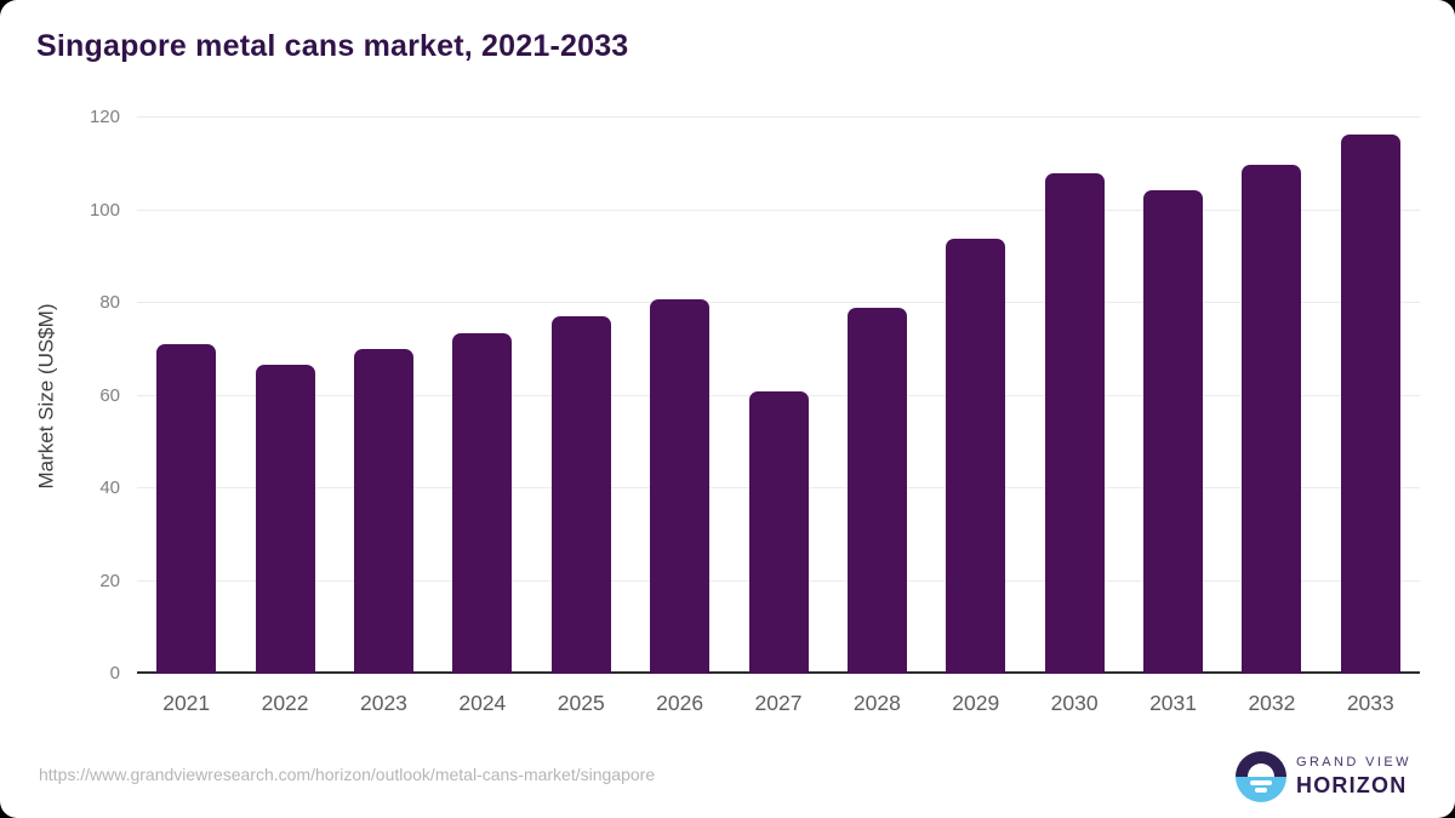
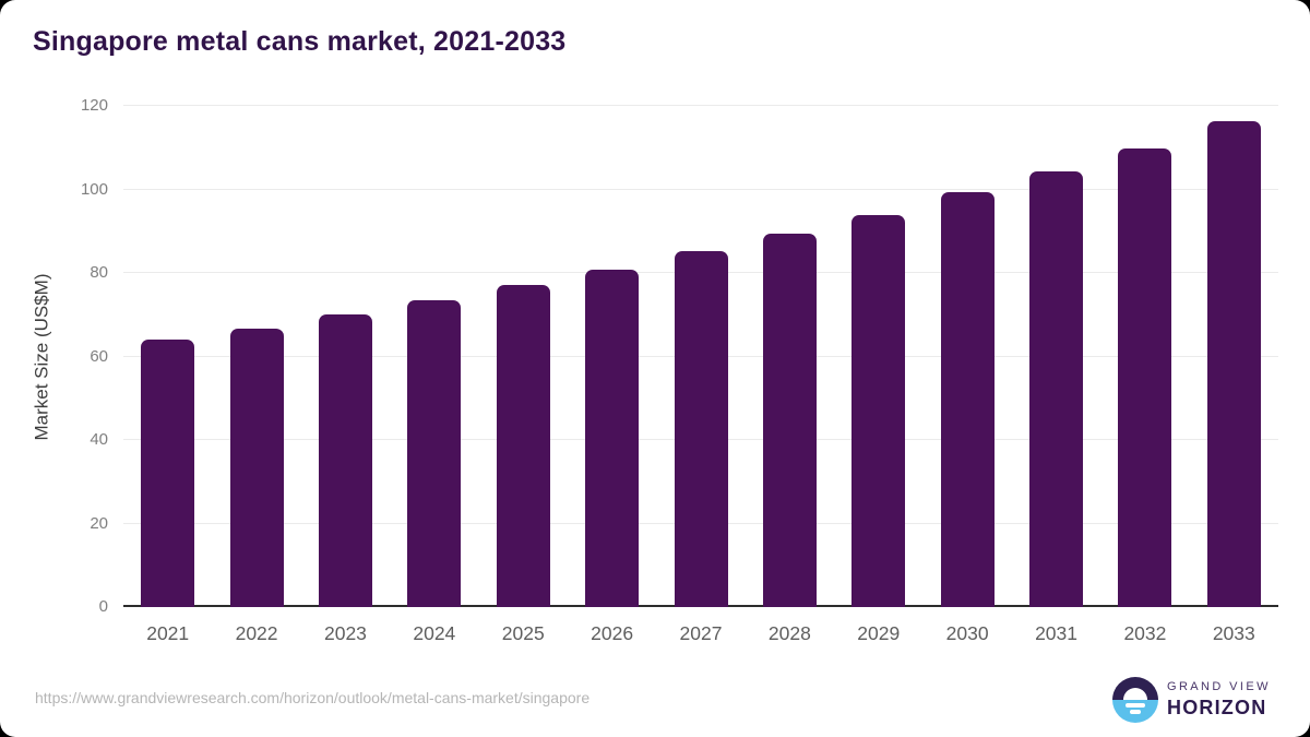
2021: 71 -> 64
2027: 61 -> 85
2028: 79 -> 89
2030: 108 -> 99
